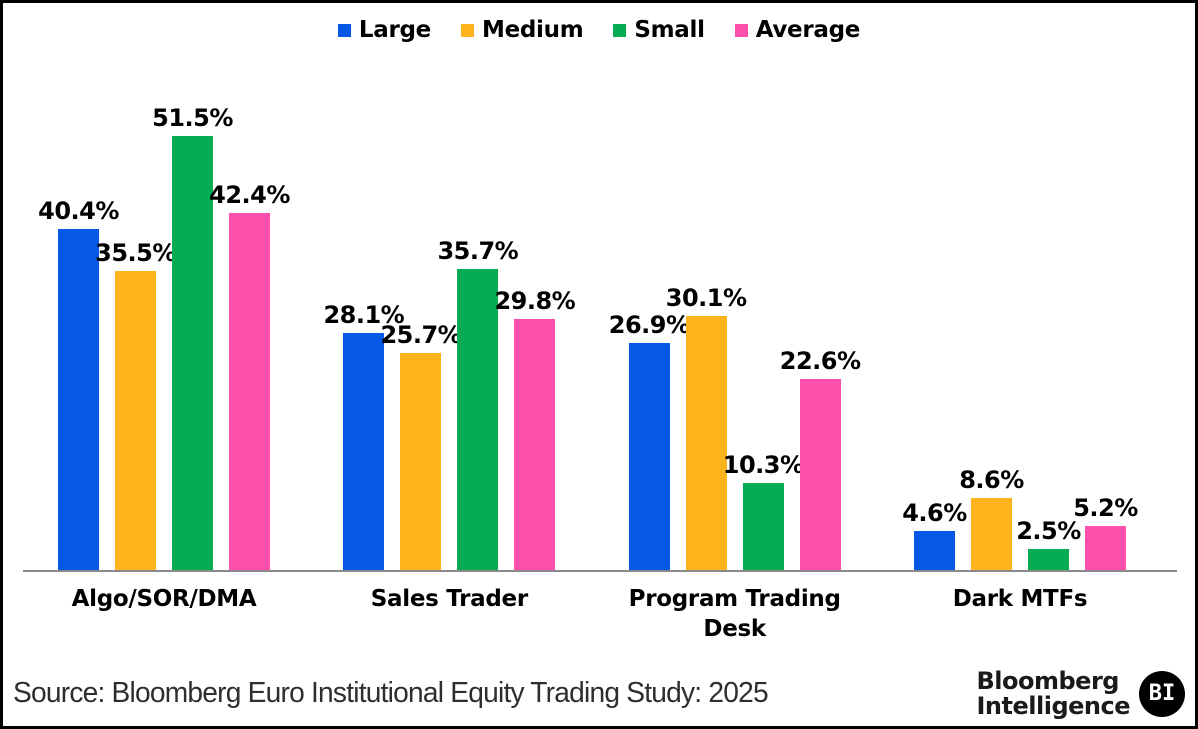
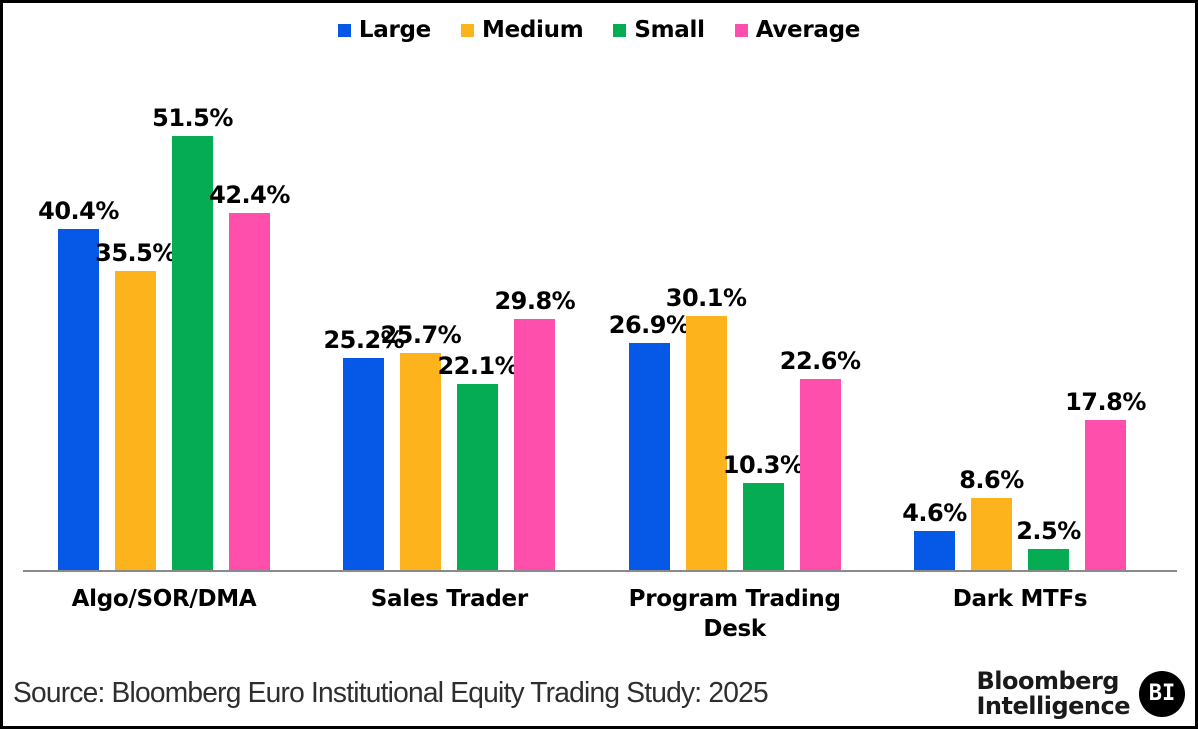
Large/Sales Trader: 28.1% -> 25.2%
Small/Sales Trader: 35.7% -> 22.1%
Average/Dark MTFs: 5.2% -> 17.8%
